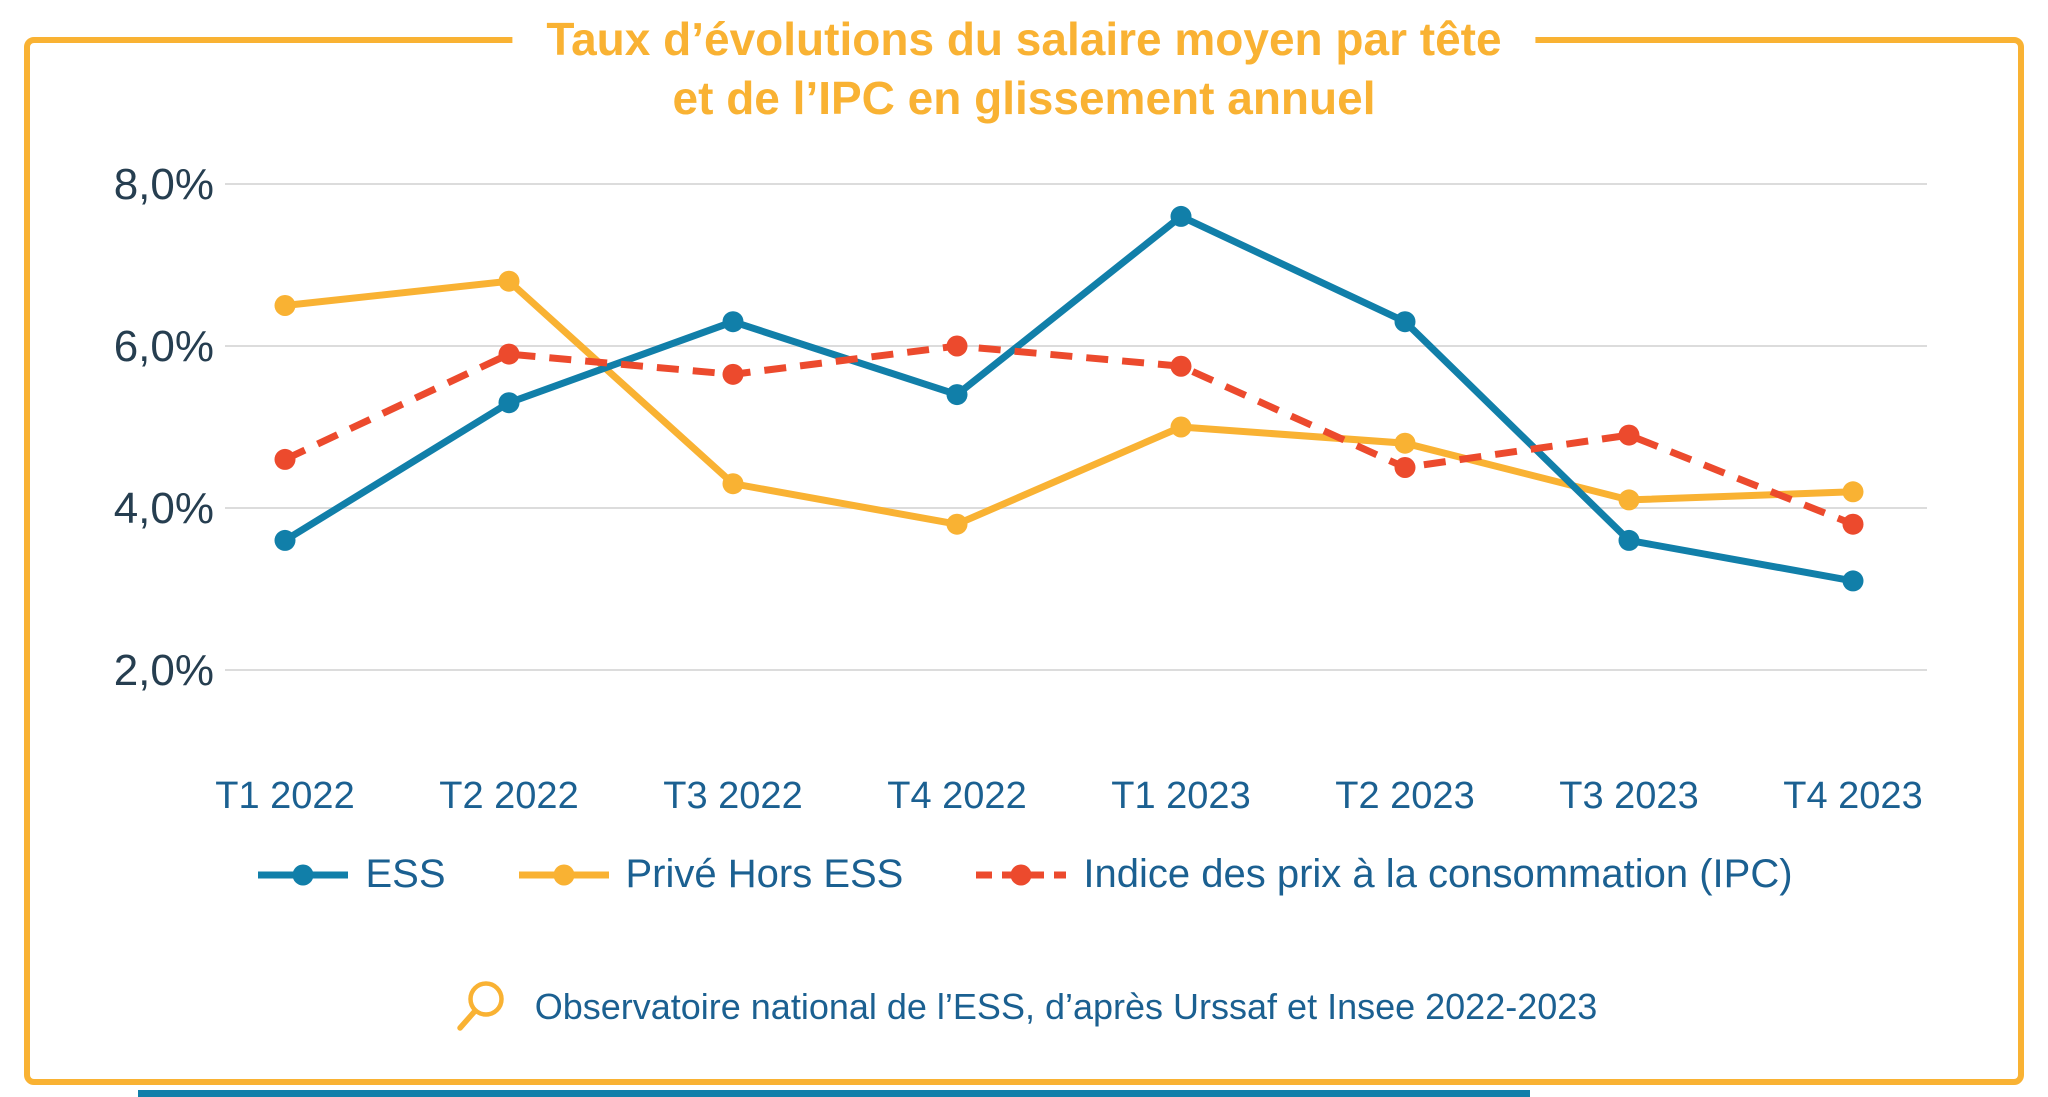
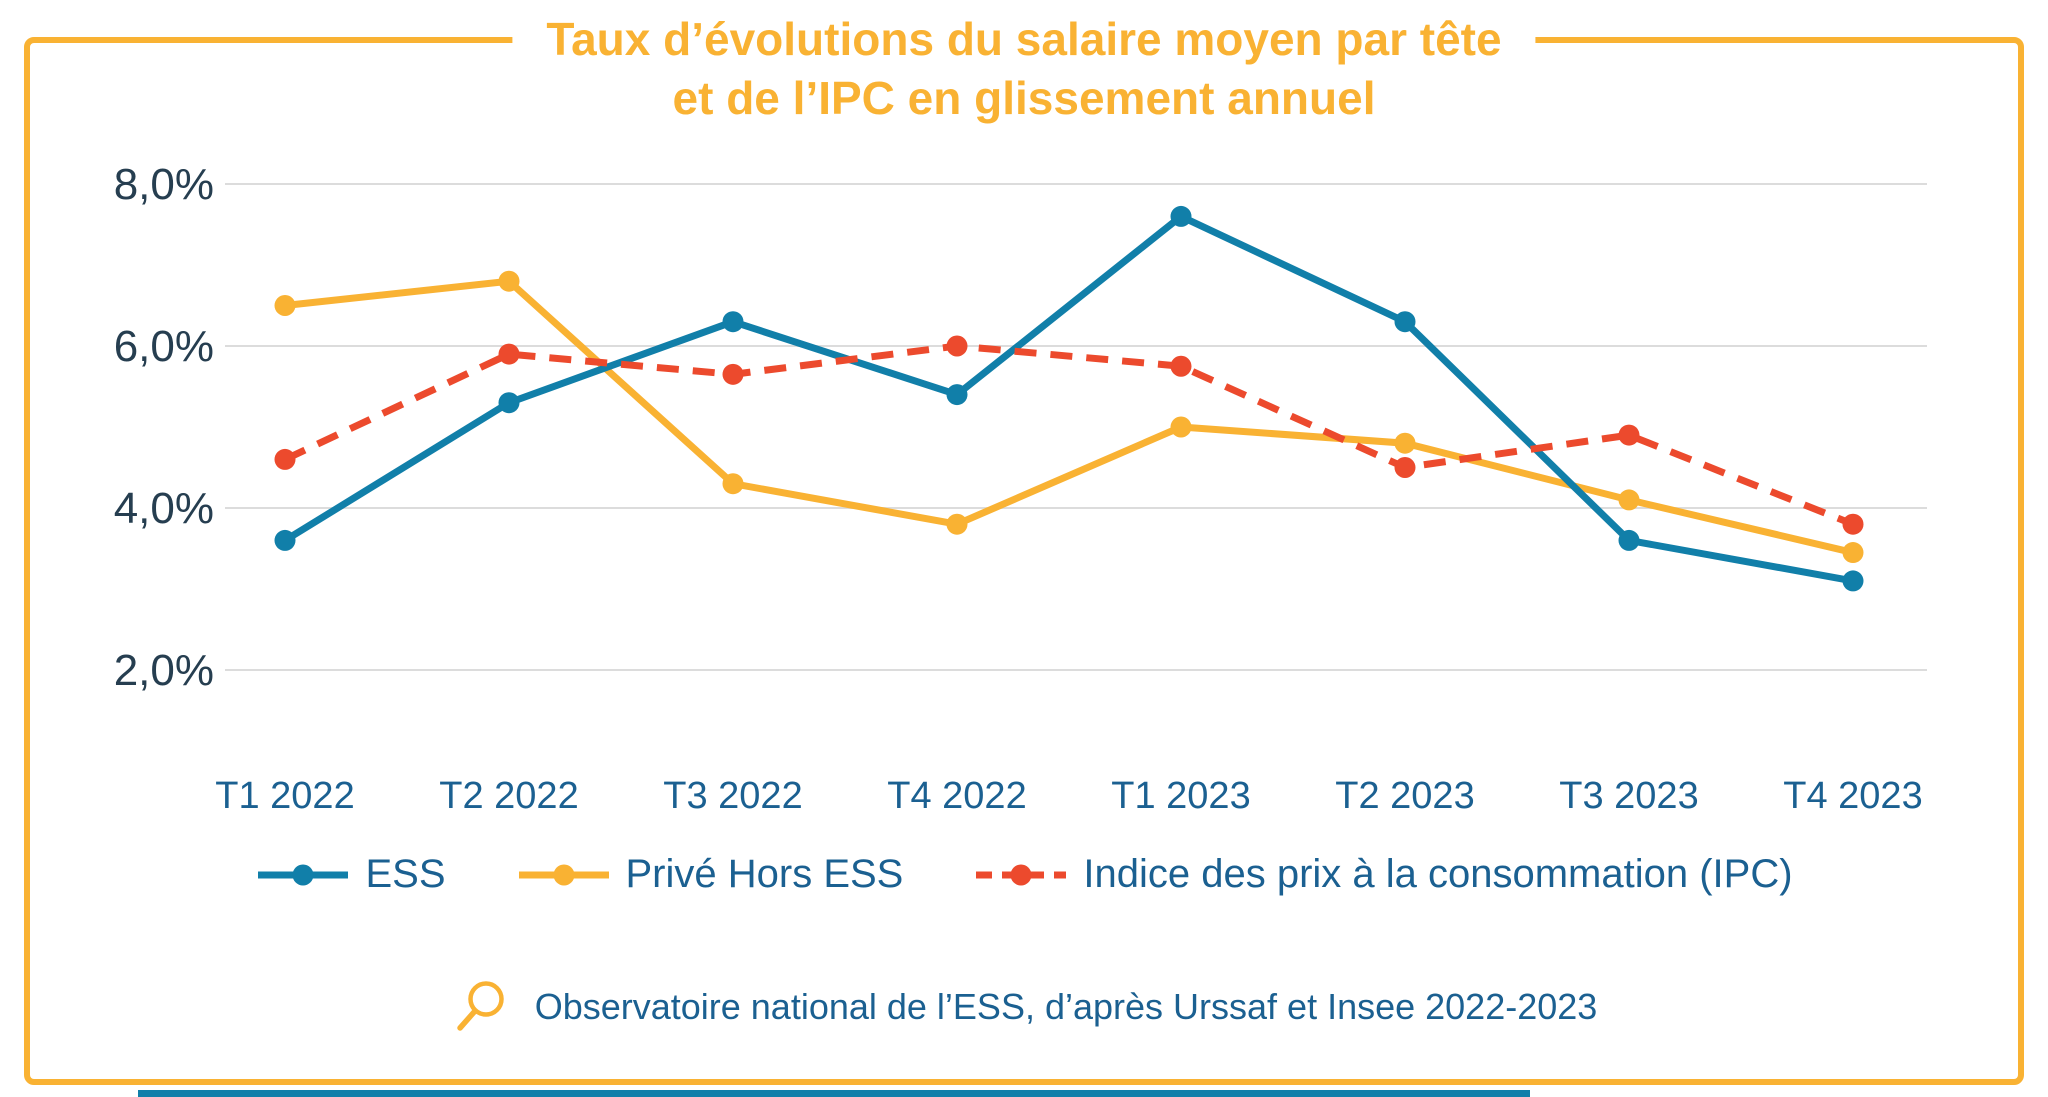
Privé Hors ESS/T4 2023: 4,2% -> 3,5%
